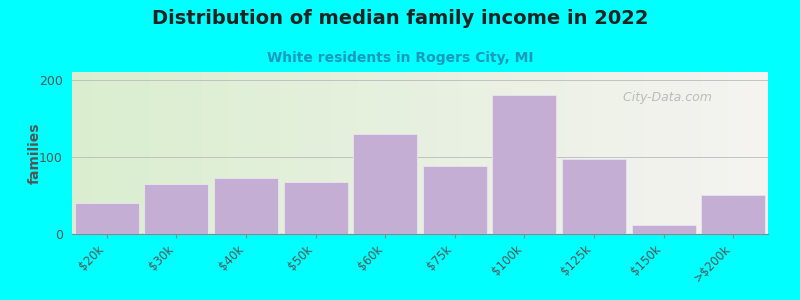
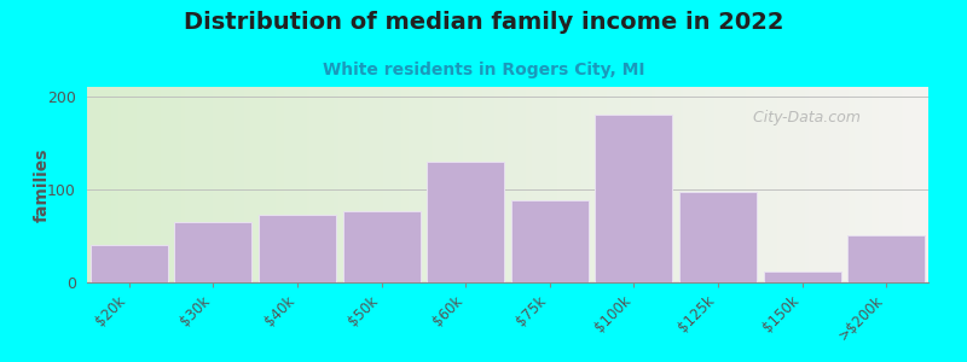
$50k: 68 -> 76
